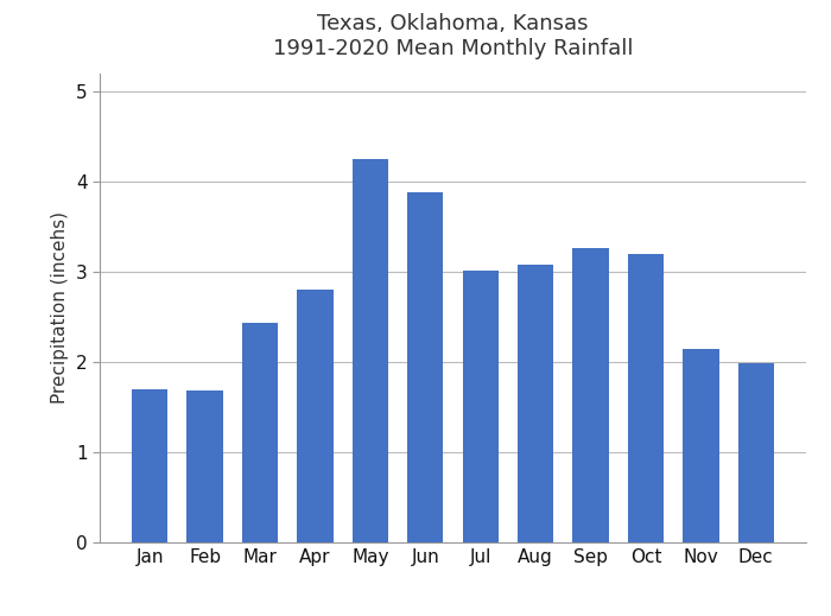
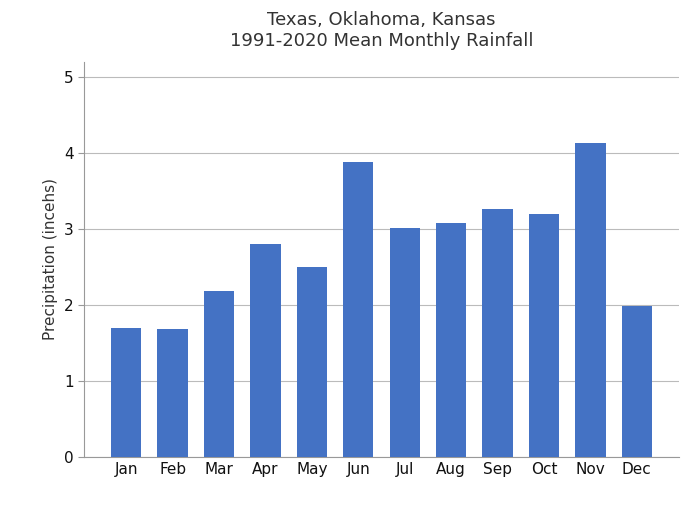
Mar: 2.44 -> 2.18
May: 4.25 -> 2.50
Nov: 2.15 -> 4.14
